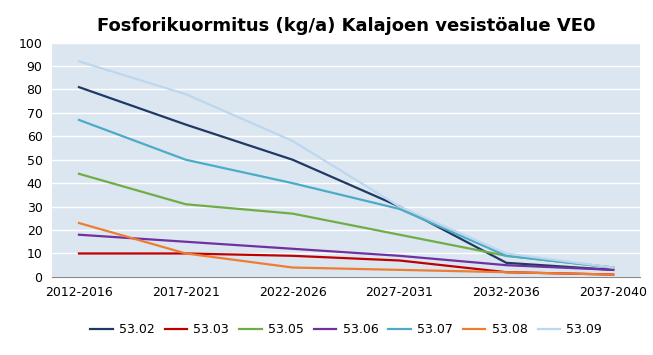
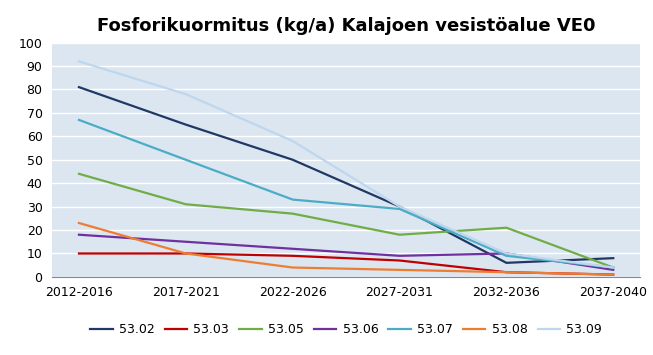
53.07/2022-2026: 40 -> 33
53.05/2032-2036: 9 -> 21
53.06/2032-2036: 5 -> 10
53.02/2037-2040: 3 -> 8
